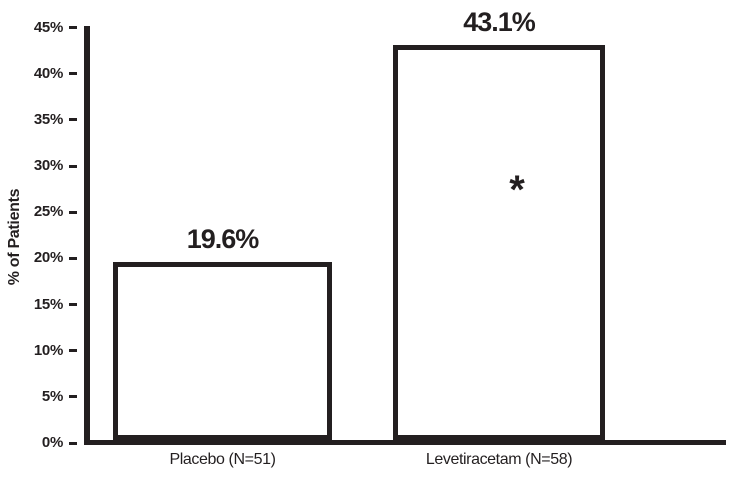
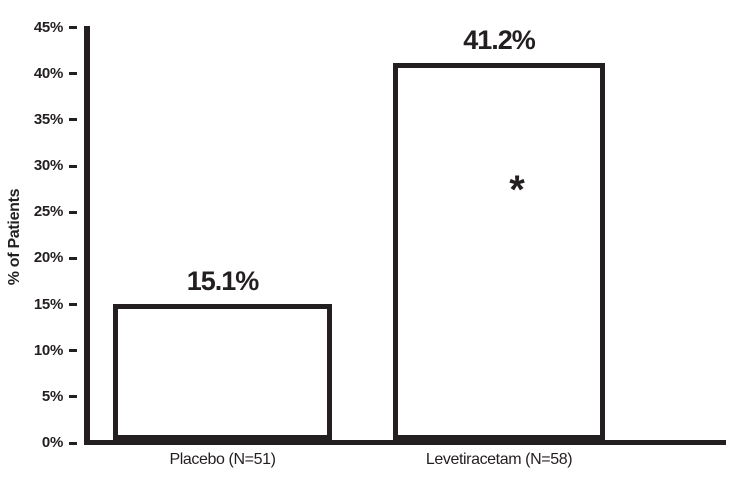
Placebo (N=51): 19.6% -> 15.1%
Levetiracetam (N=58): 43.1% -> 41.2%
